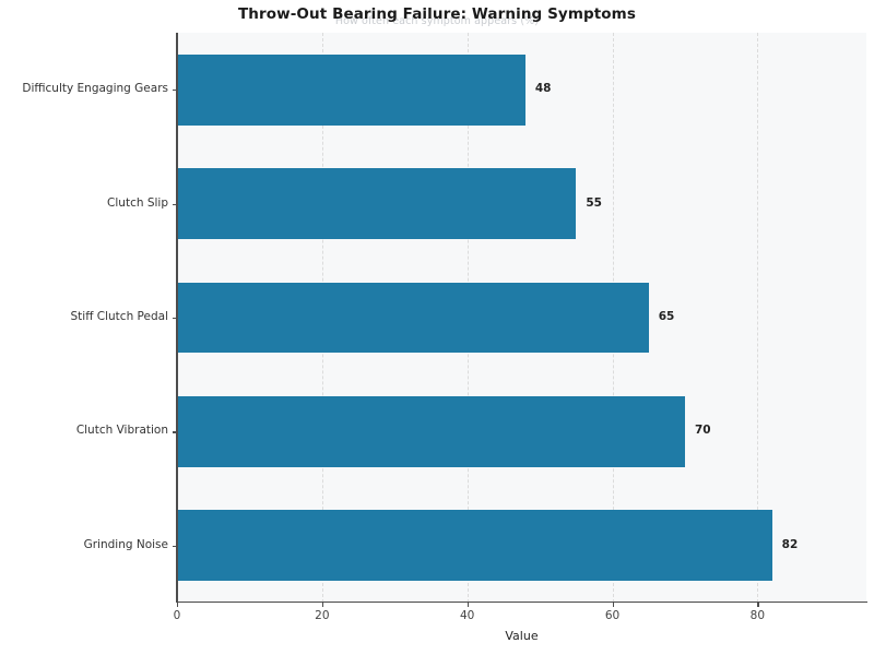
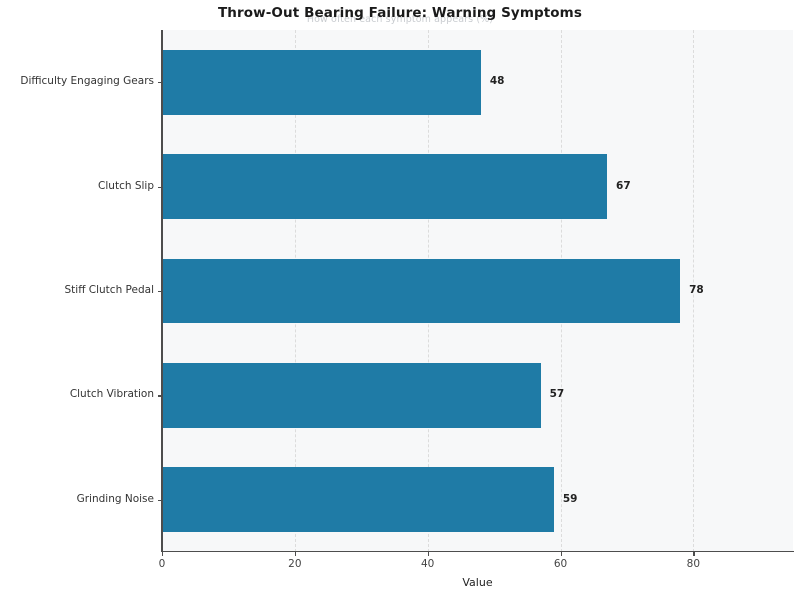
Clutch Slip: 55 -> 67
Stiff Clutch Pedal: 65 -> 78
Clutch Vibration: 70 -> 57
Grinding Noise: 82 -> 59
